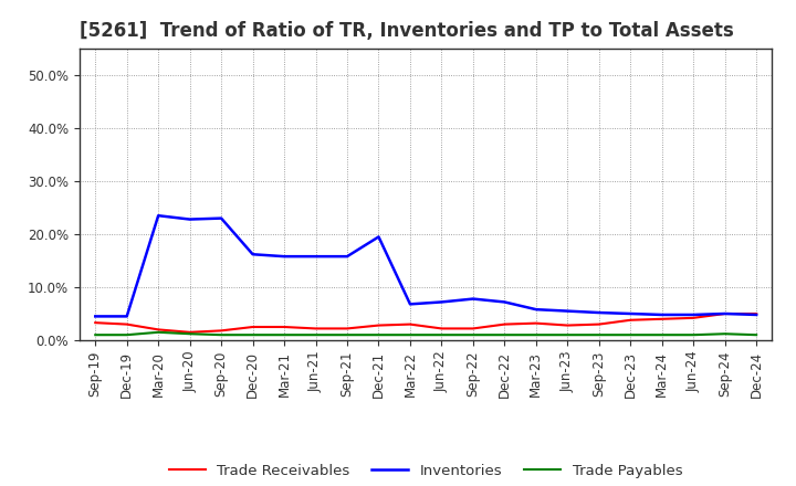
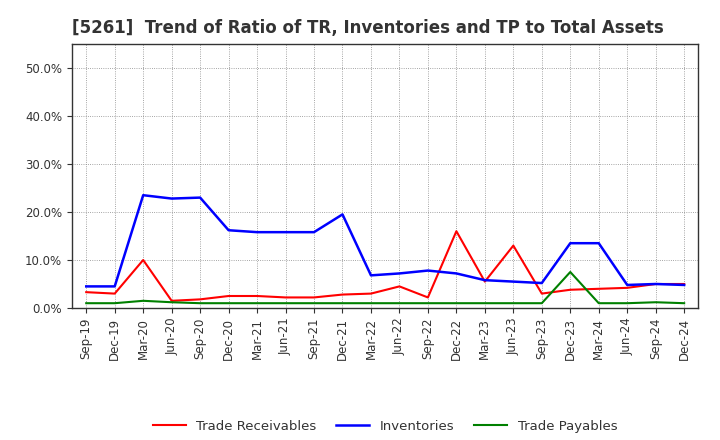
Trade Receivables/Mar-20: 2.0% -> 10.0%
Trade Receivables/Jun-22: 2.2% -> 4.5%
Trade Receivables/Dec-22: 3.0% -> 16.0%
Trade Receivables/Mar-23: 3.2% -> 5.5%
Trade Receivables/Jun-23: 2.8% -> 13.0%
Inventories/Dec-23: 5.0% -> 13.5%
Trade Payables/Dec-23: 1.0% -> 7.5%
Inventories/Mar-24: 4.8% -> 13.5%
